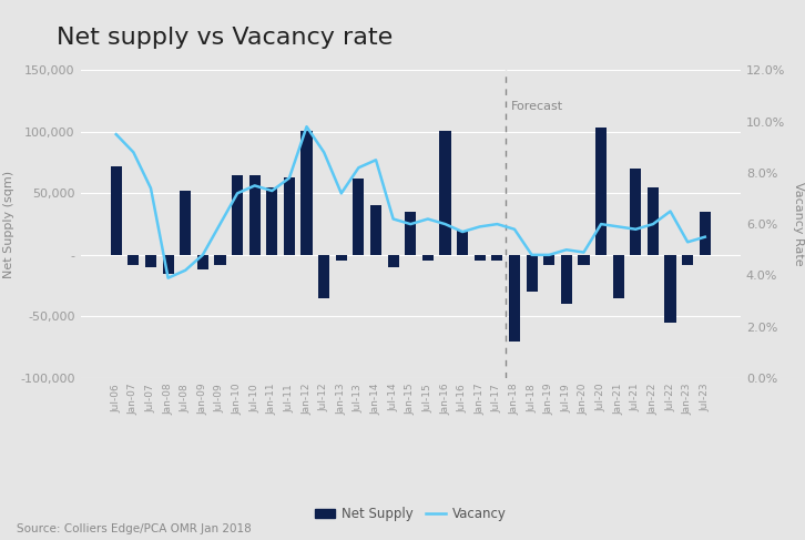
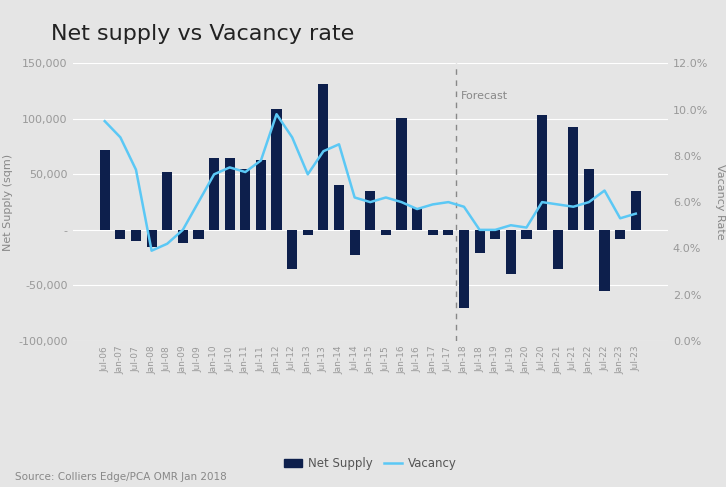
Net Supply/Jan-12: 101,000 -> 109,000
Net Supply/Jul-13: 62,000 -> 131,000
Net Supply/Jul-14: -10,000 -> -23,000
Net Supply/Jul-18: -30,000 -> -21,000
Net Supply/Jul-21: 70,000 -> 93,000
